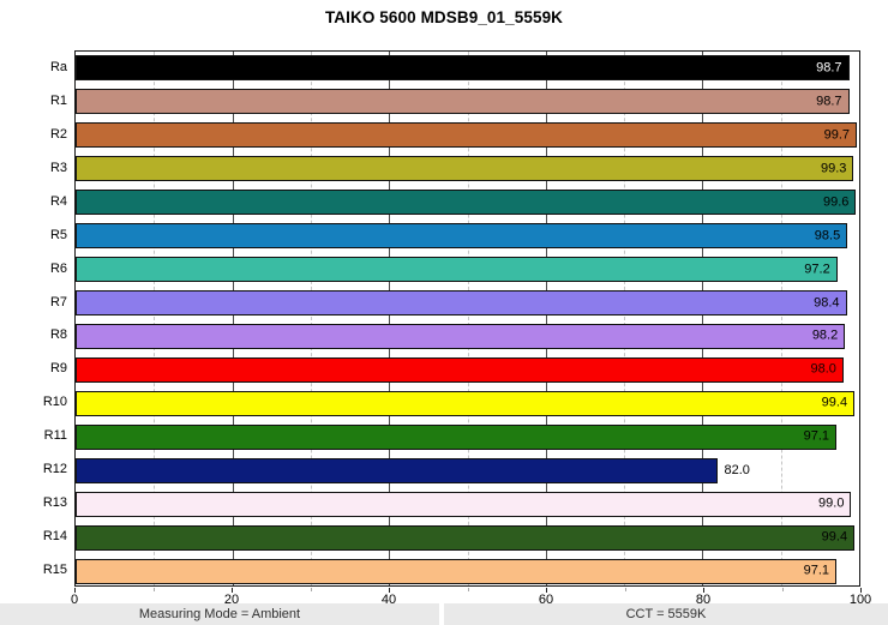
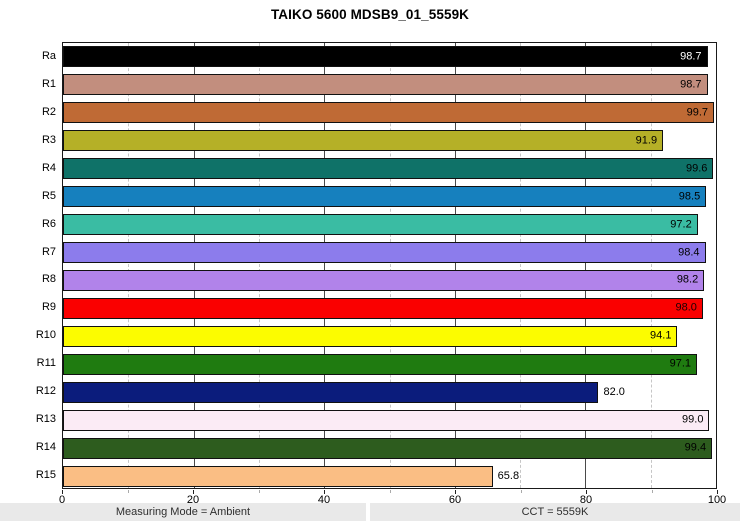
R3: 99.3 -> 91.9
R10: 99.4 -> 94.1
R15: 97.1 -> 65.8
